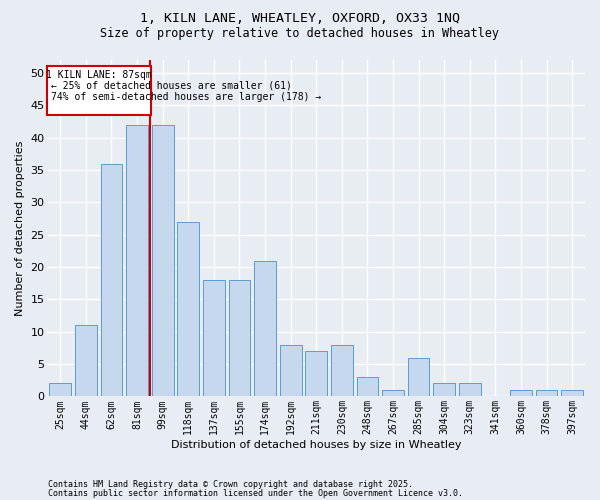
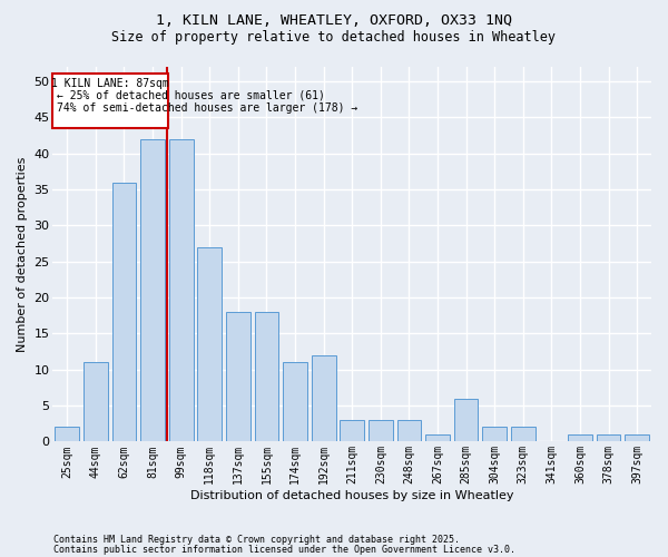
174sqm: 21 -> 11
192sqm: 8 -> 12
211sqm: 7 -> 3
230sqm: 8 -> 3
